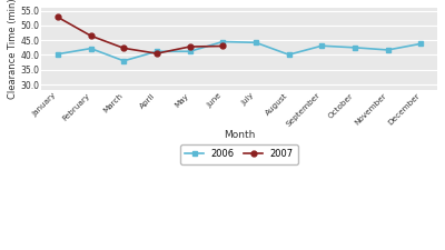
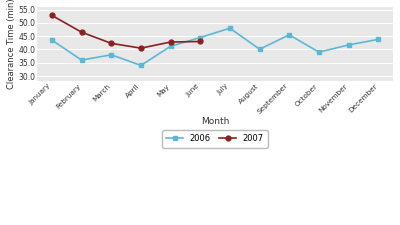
2006/January: 40.3 -> 43.5
2006/February: 42.2 -> 36.0
2006/April: 41.2 -> 34.0
2006/July: 44.2 -> 48.0
2006/September: 43.1 -> 45.5
2006/October: 42.5 -> 39.0
